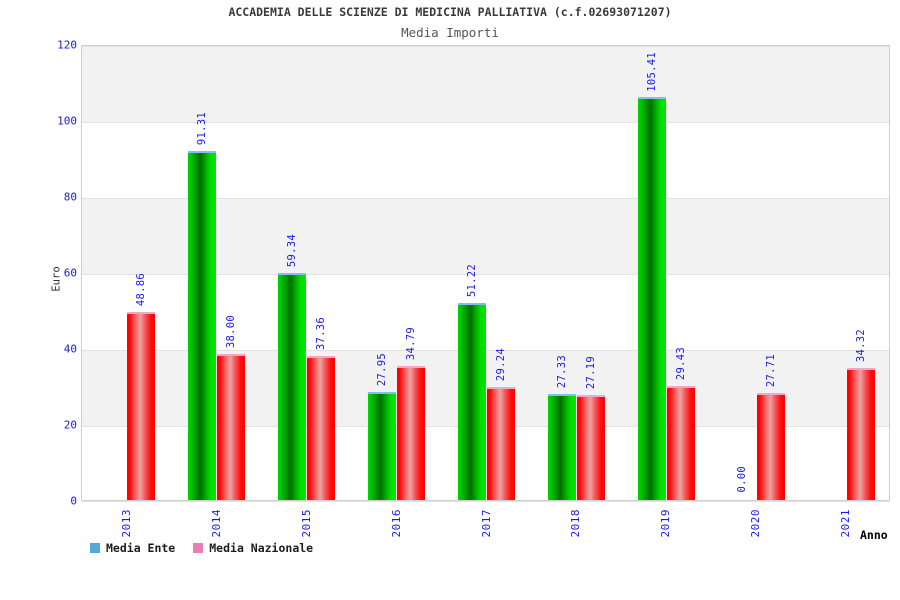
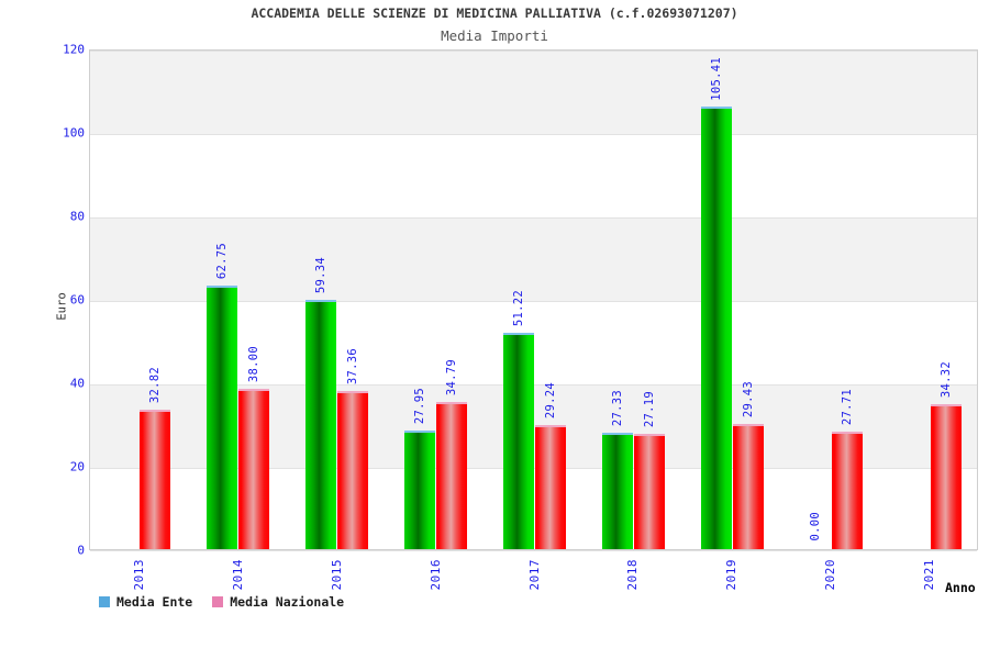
Media Nazionale/2013: 48.86 -> 32.82
Media Ente/2014: 91.31 -> 62.75
